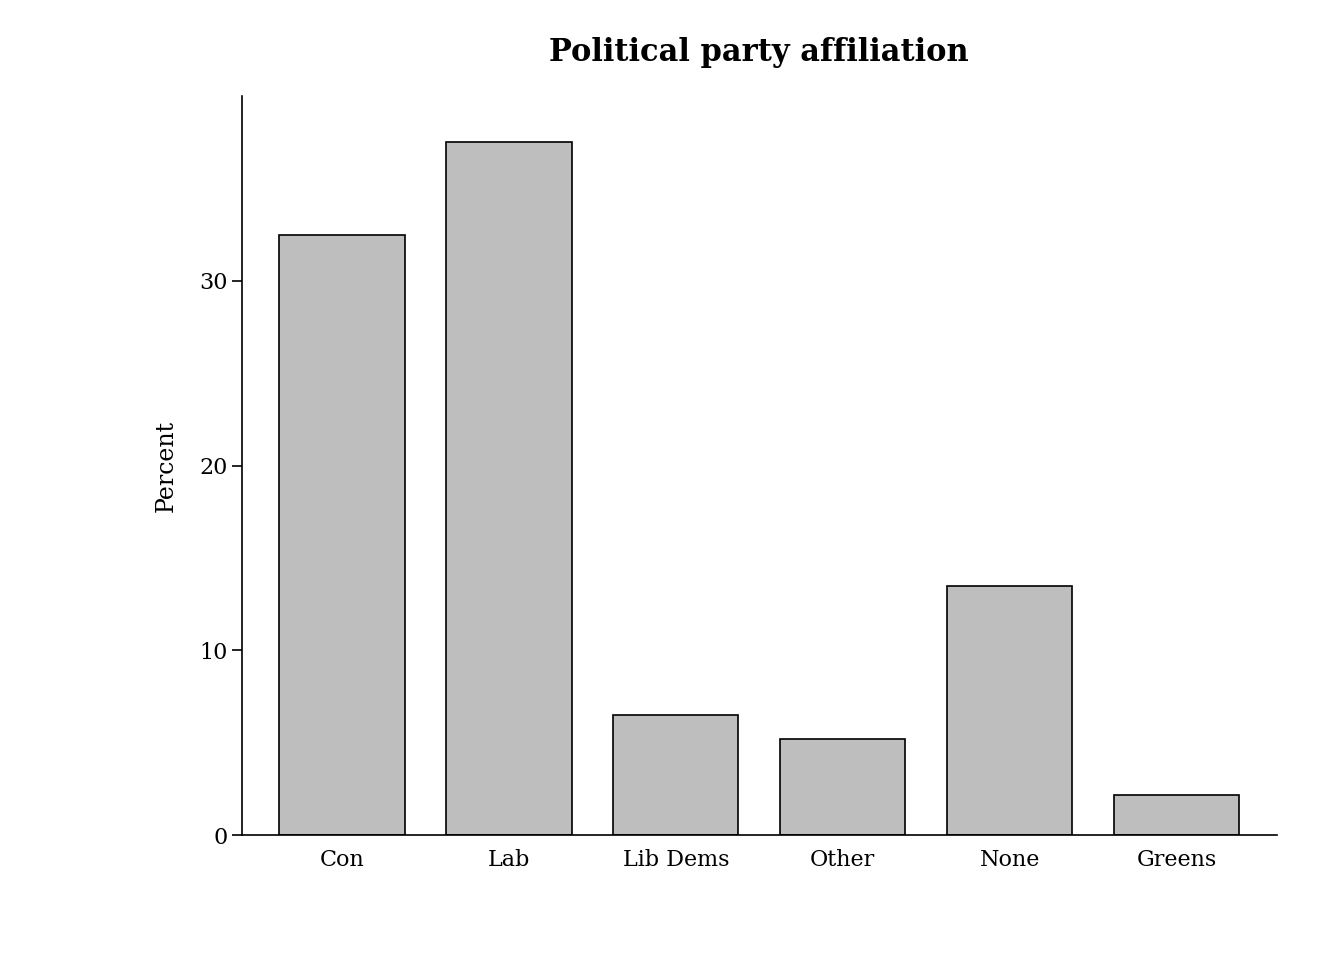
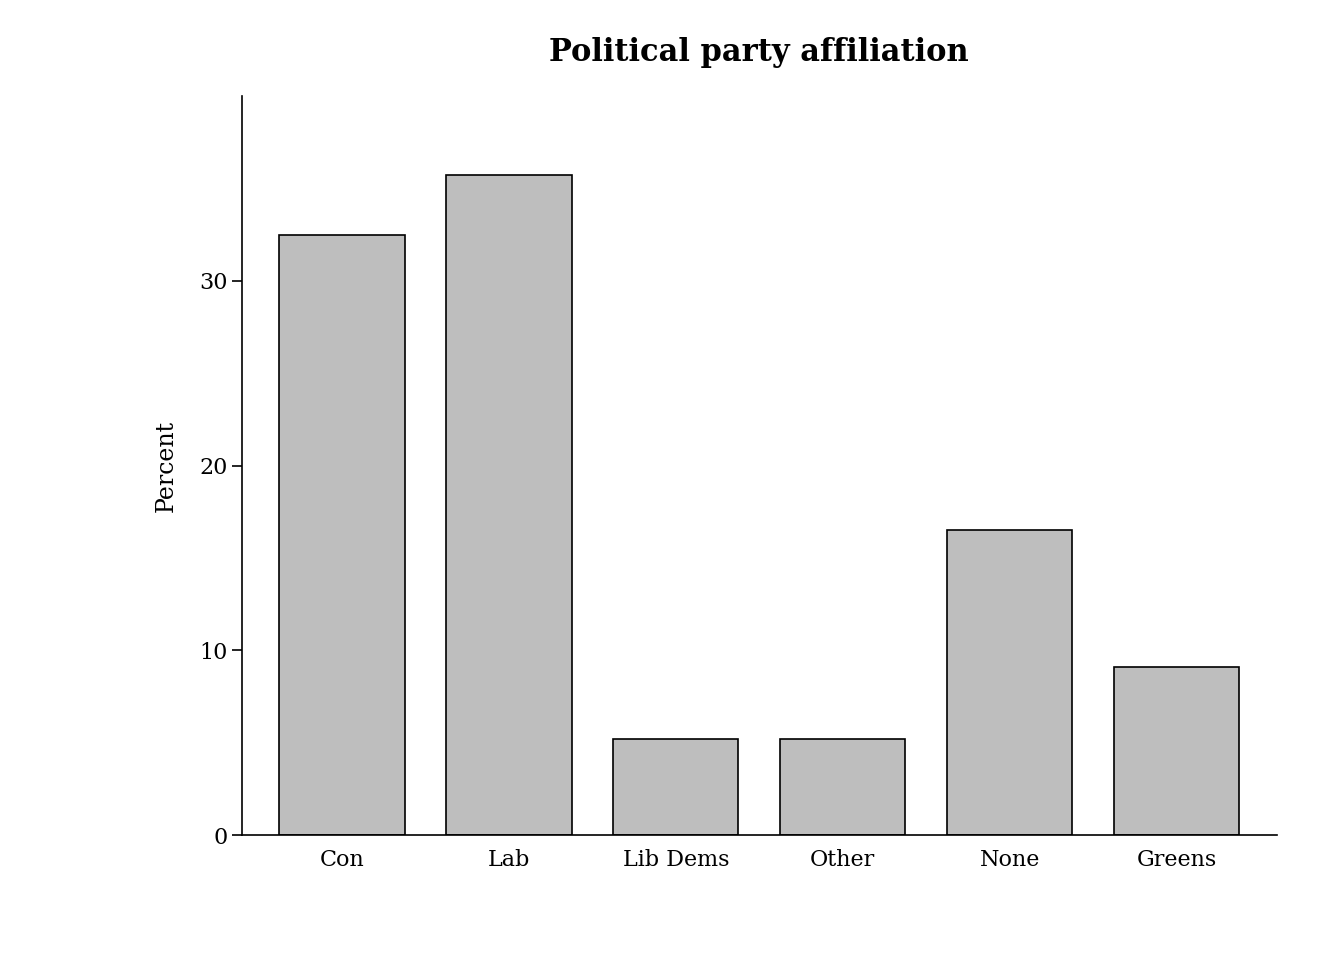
Lab: 37.5 -> 35.7
Lib Dems: 6.5 -> 5.2
None: 13.5 -> 16.5
Greens: 2.2 -> 9.1
